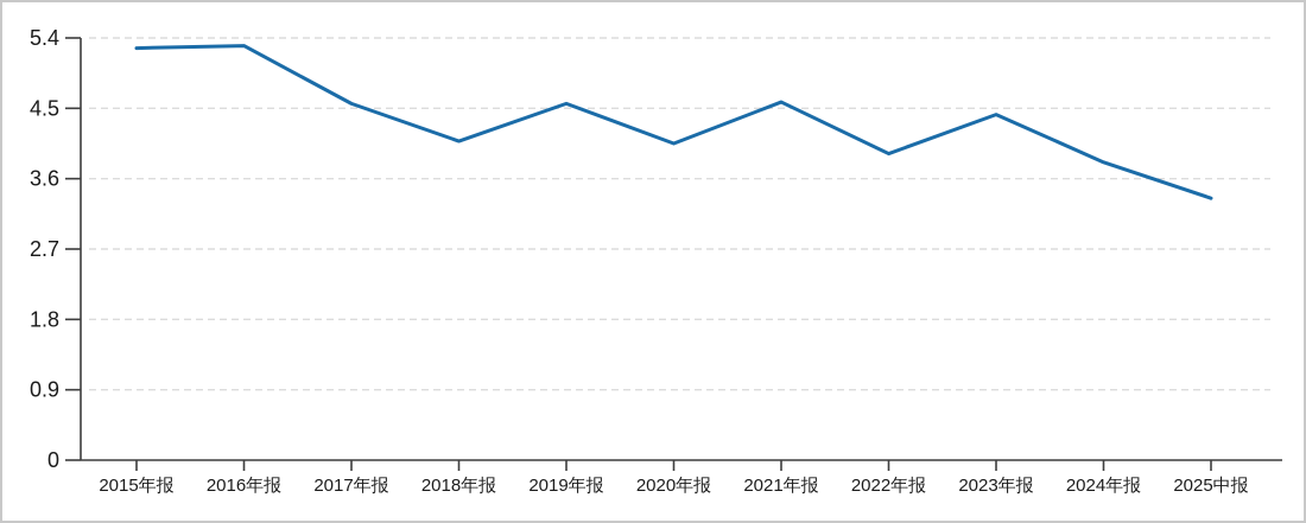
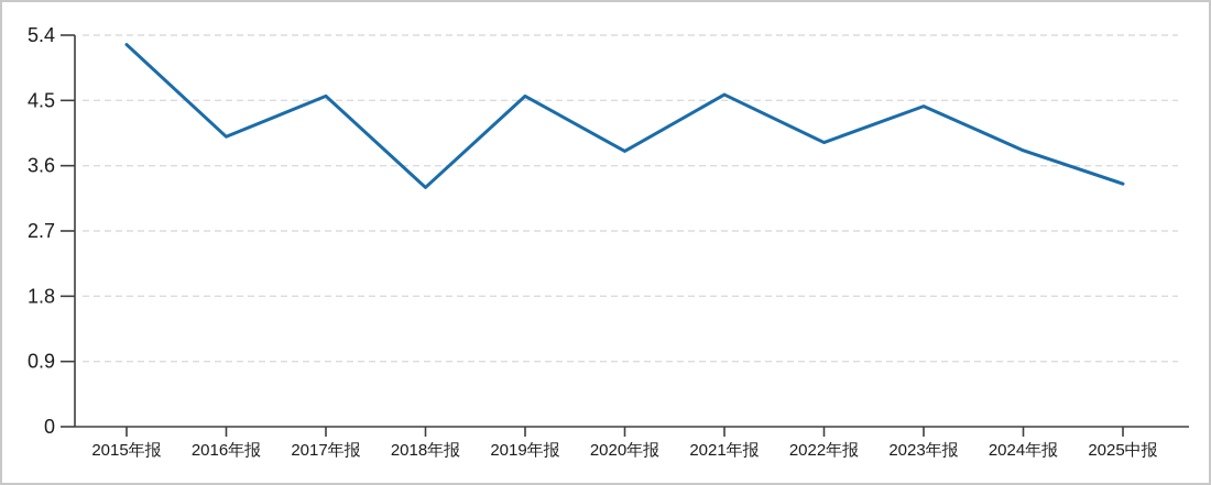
2016年报: 5.3 -> 4.0
2018年报: 4.1 -> 3.3
2020年报: 4.0 -> 3.8
